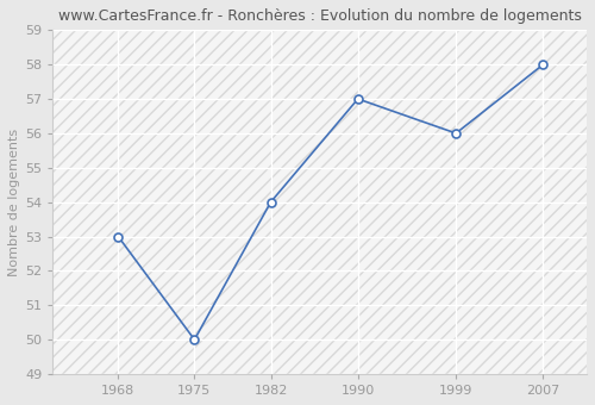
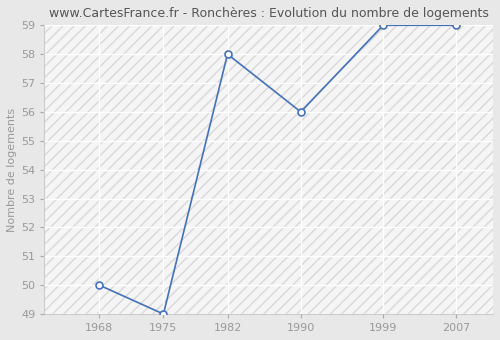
1968: 53 -> 50
1975: 50 -> 49
1982: 54 -> 58
1990: 57 -> 56
1999: 56 -> 59
2007: 58 -> 59
